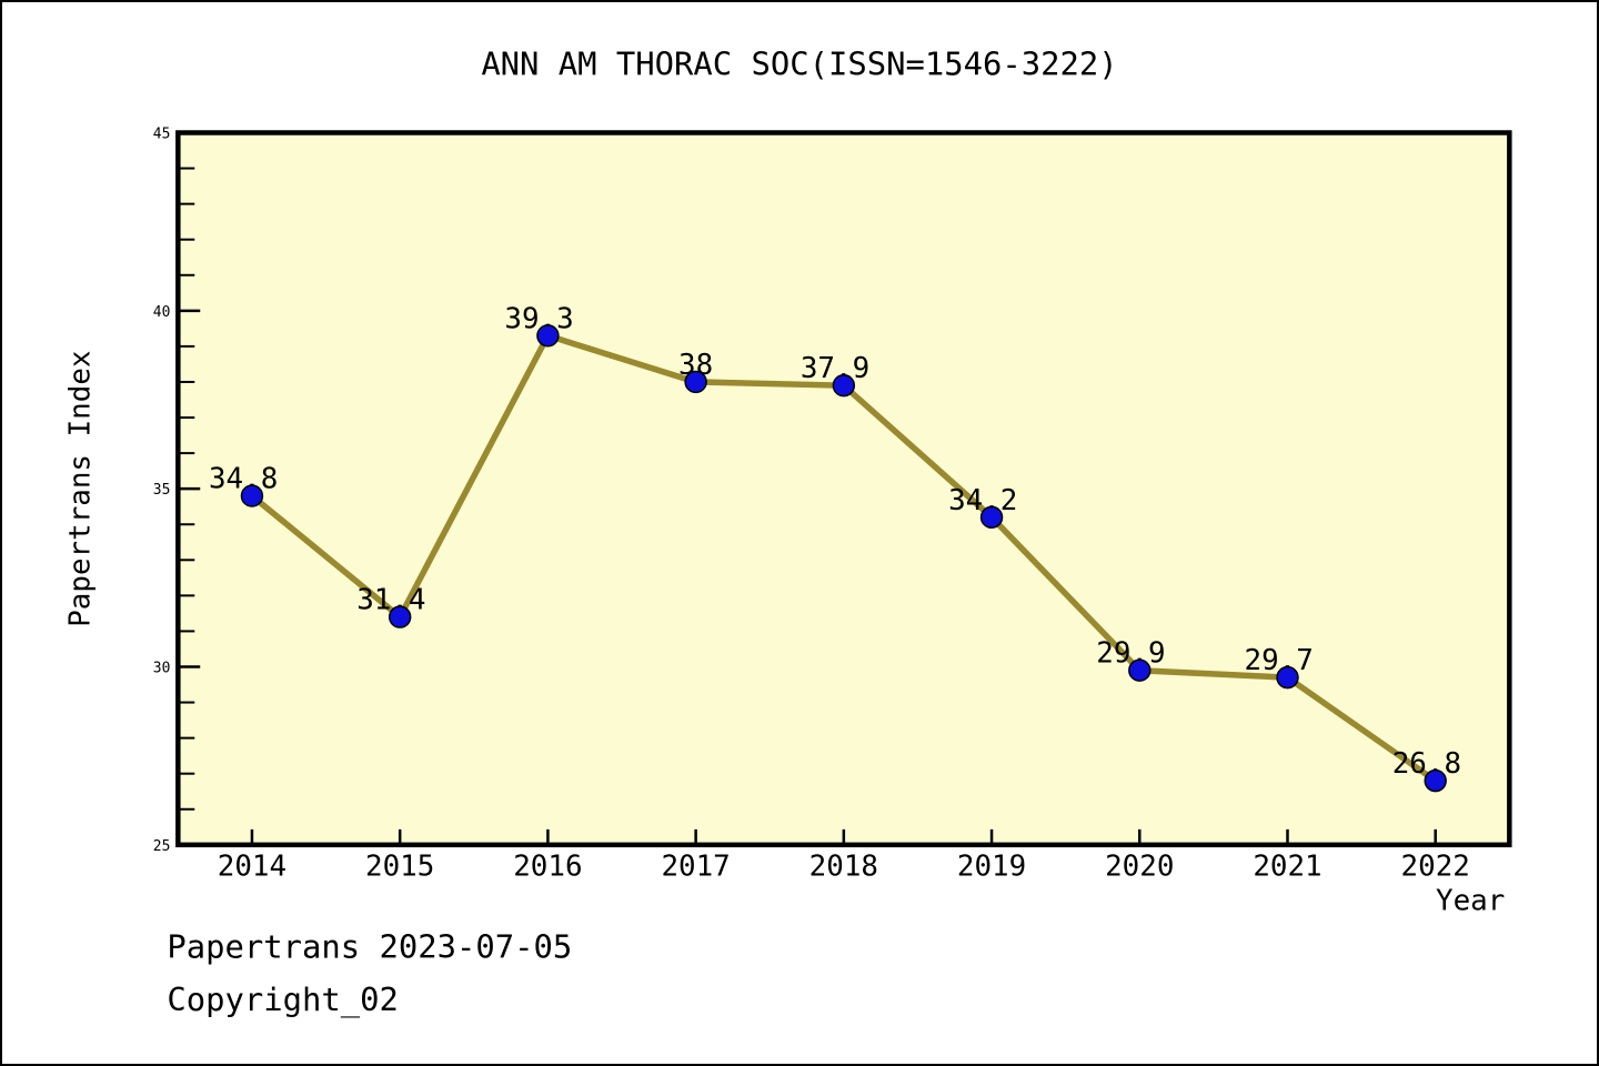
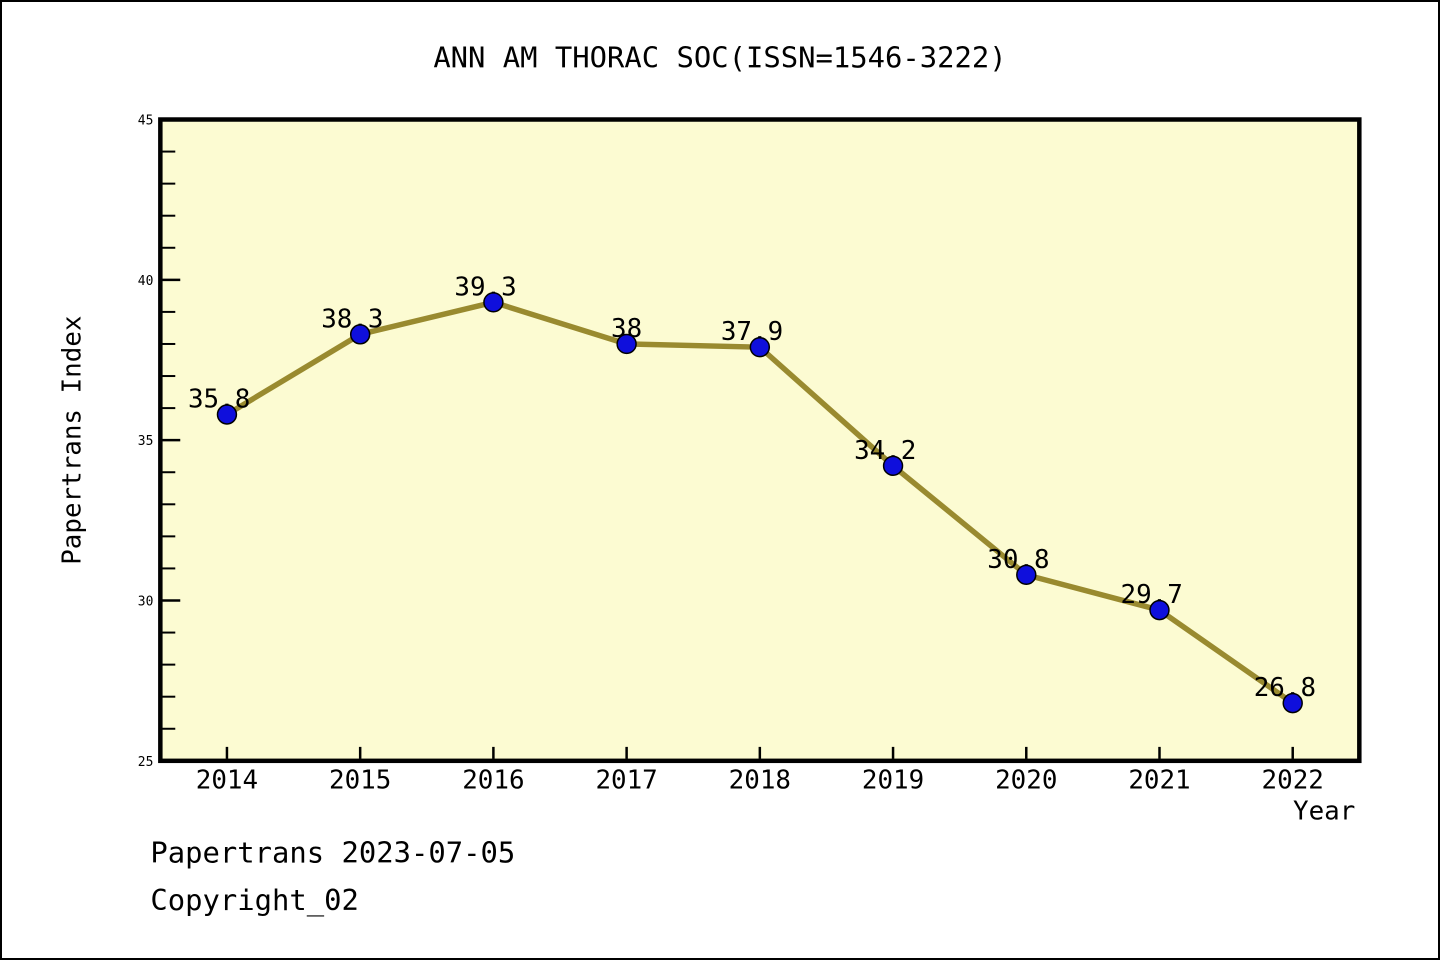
2014: 34.8 -> 35.8
2015: 31.4 -> 38.3
2020: 29.9 -> 30.8
